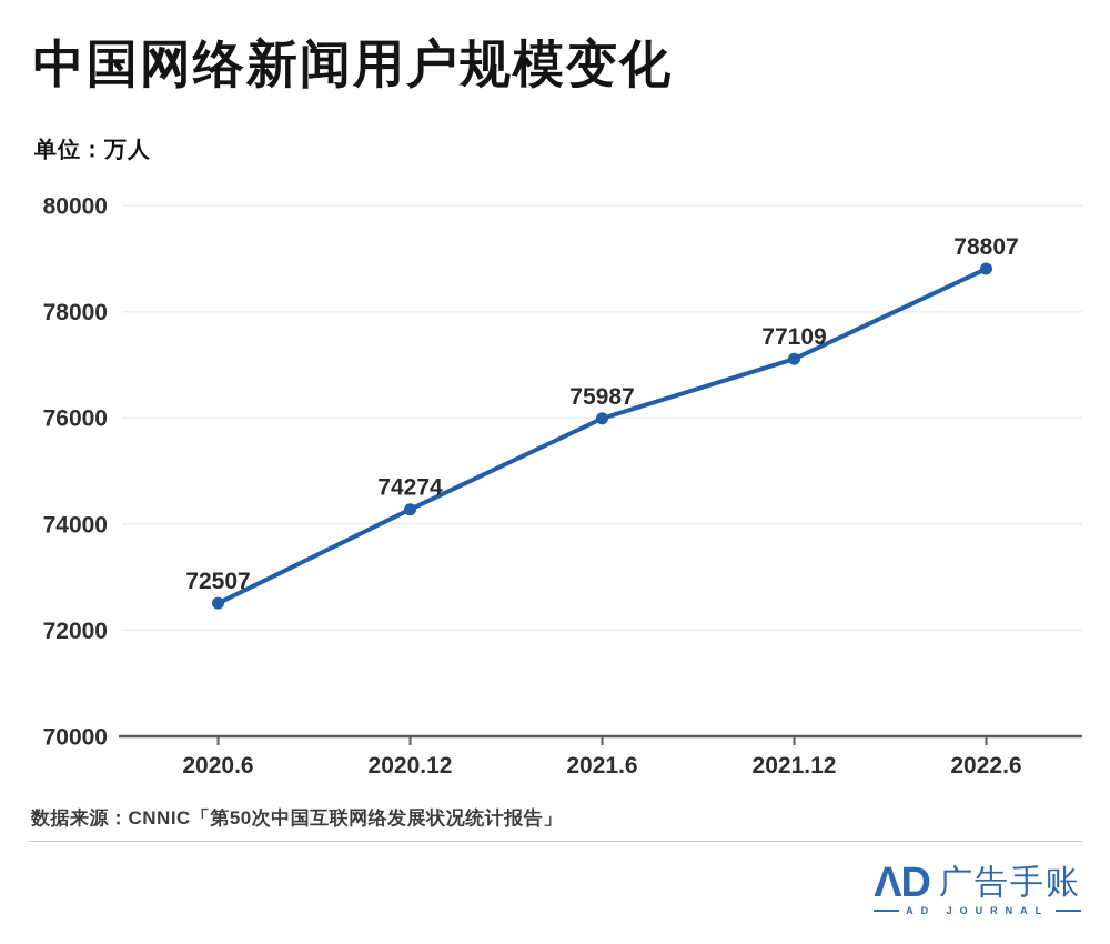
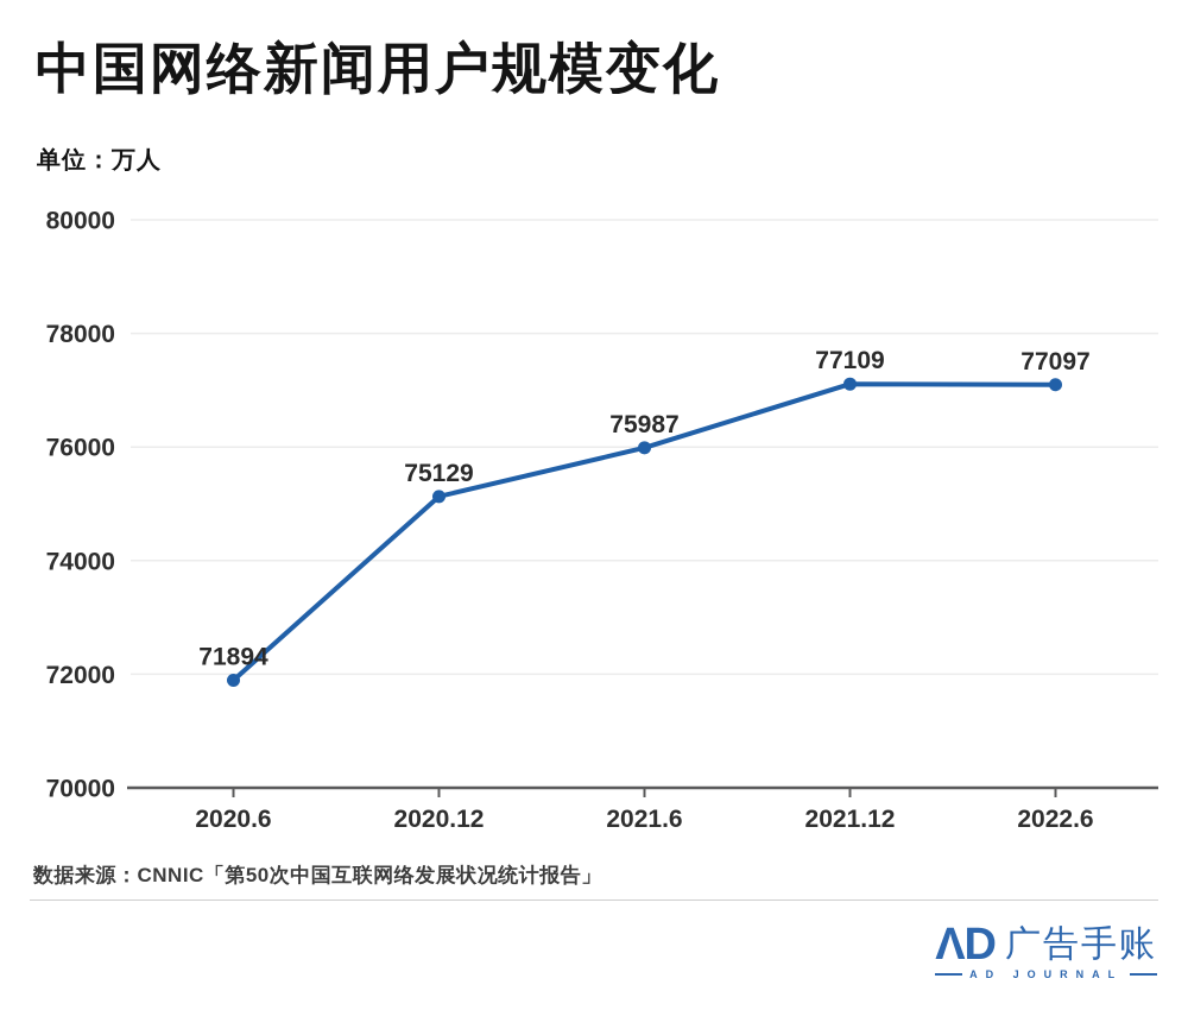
2020.6: 72507 -> 71894
2020.12: 74274 -> 75129
2022.6: 78807 -> 77097
